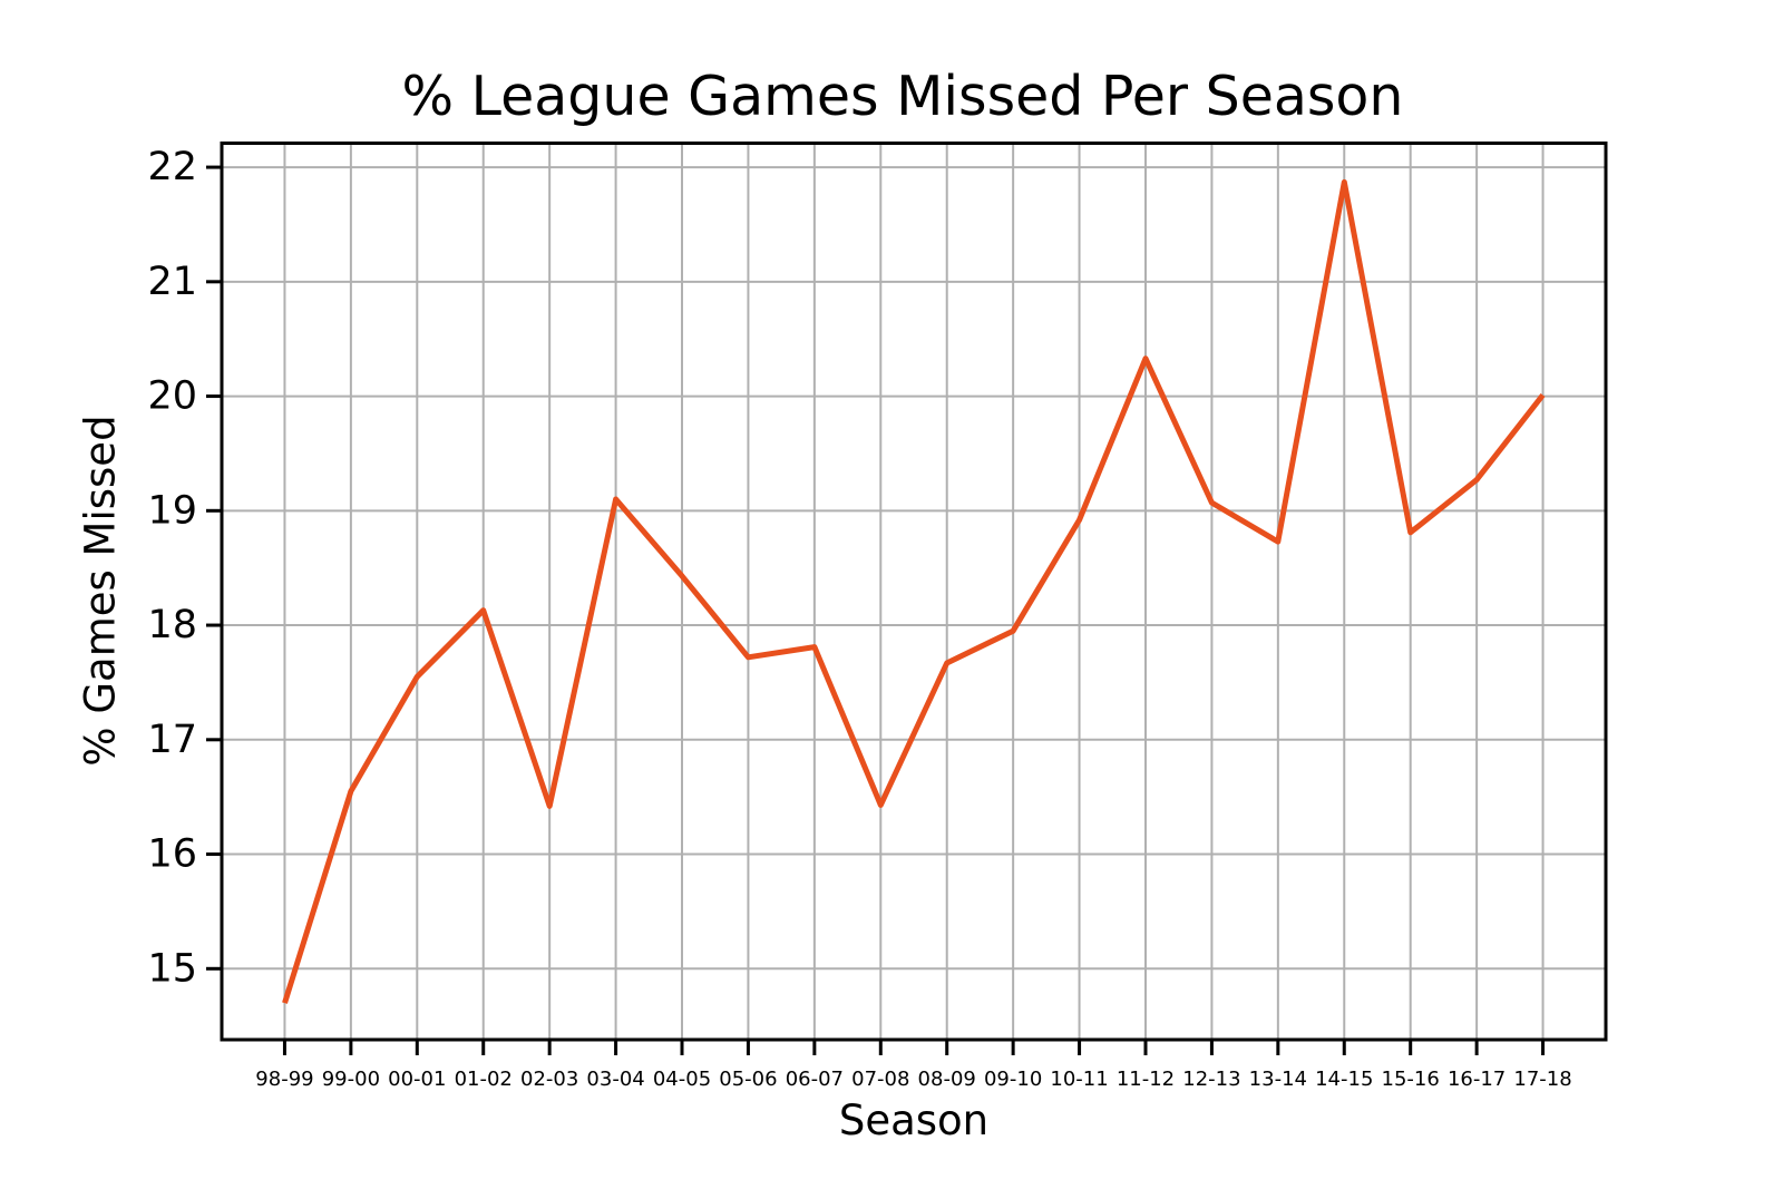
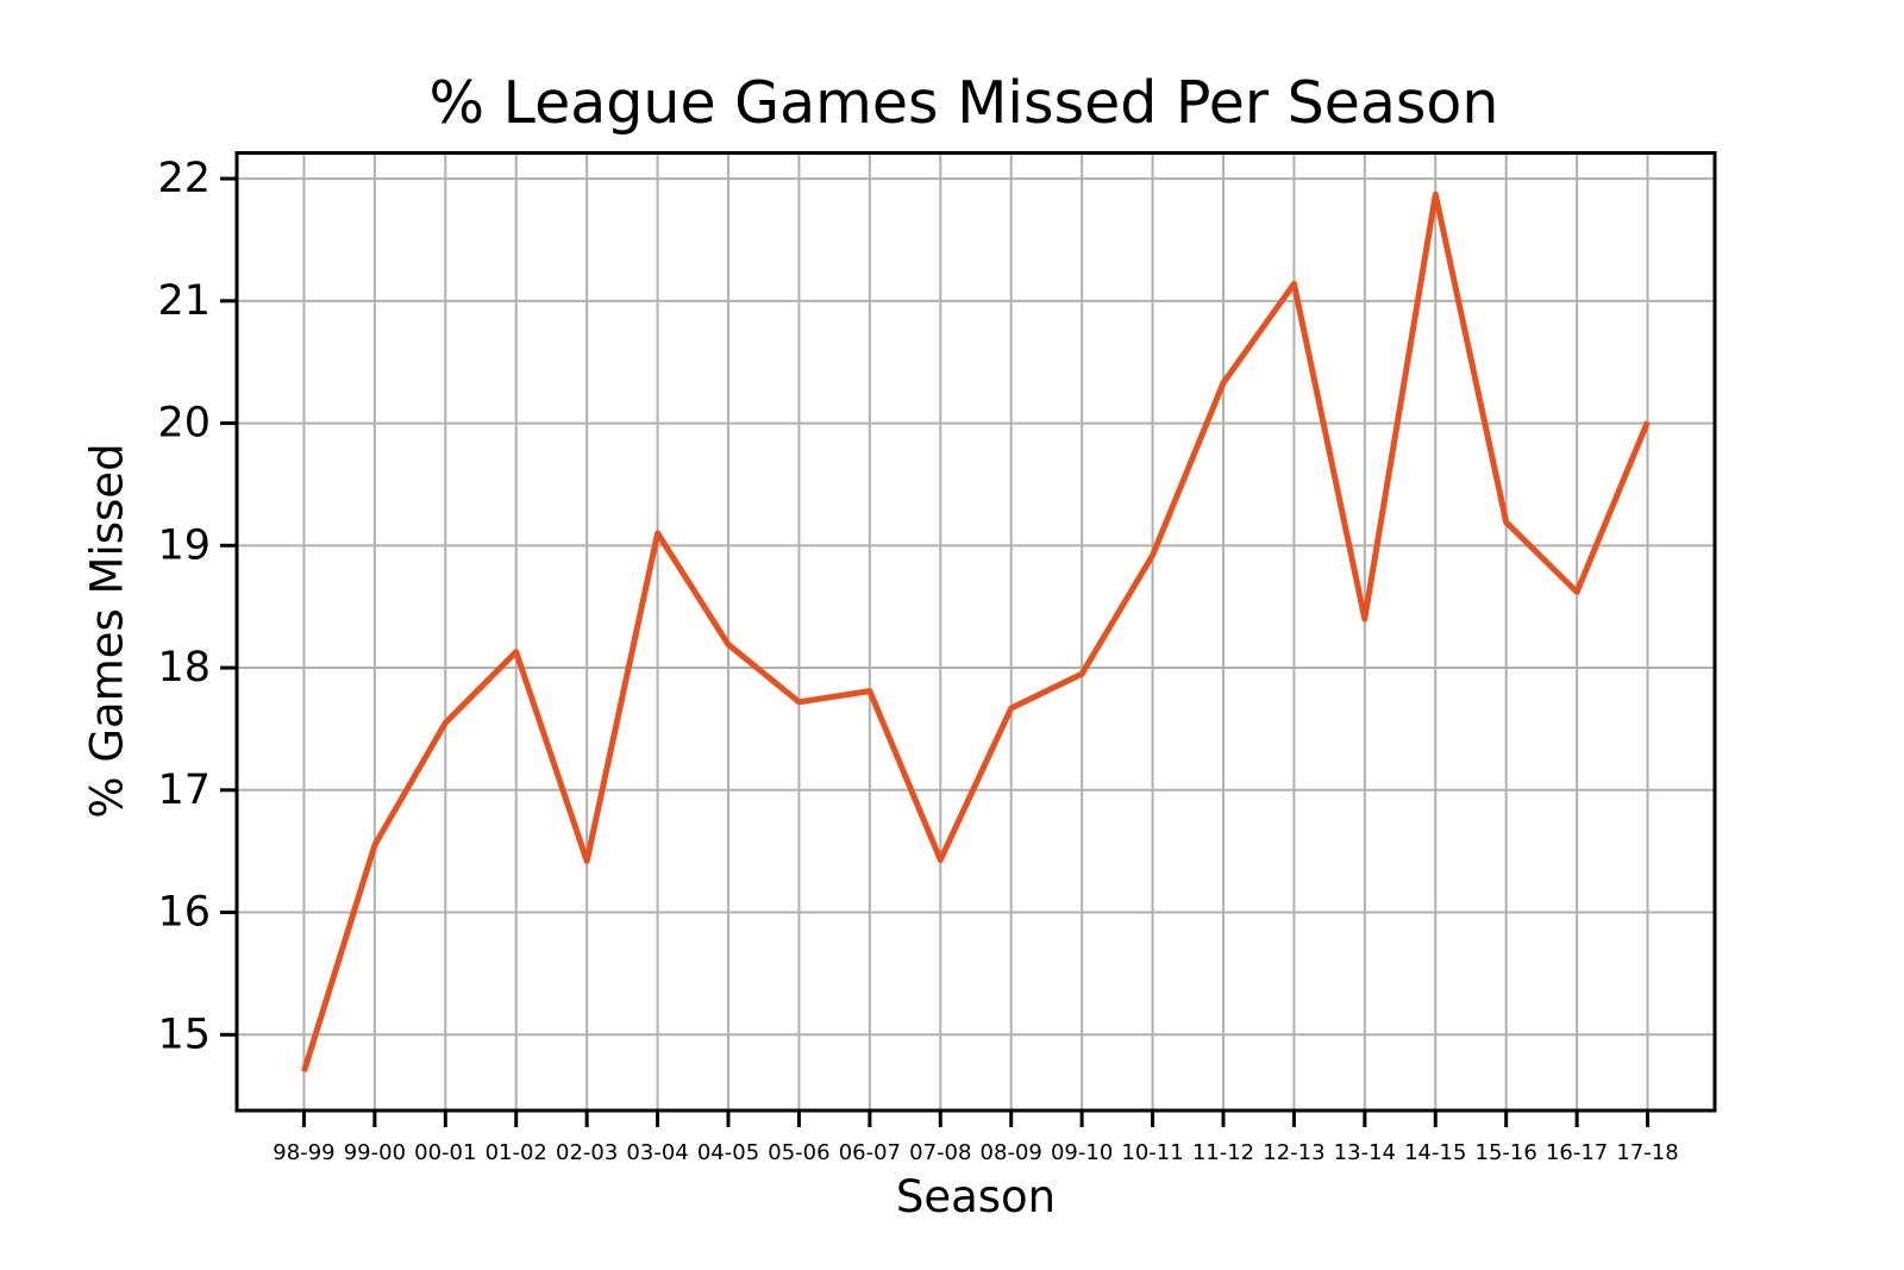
04-05: 18.43 -> 18.19
12-13: 19.07 -> 21.14
13-14: 18.73 -> 18.40
15-16: 18.81 -> 19.19
16-17: 19.27 -> 18.62
